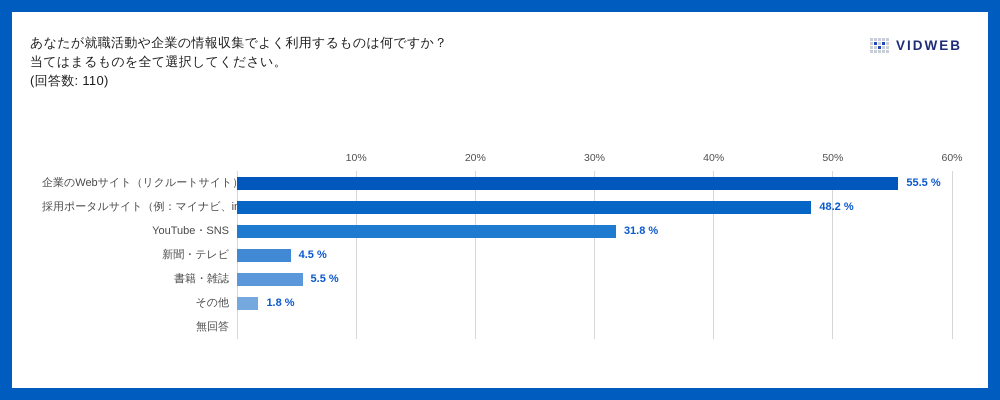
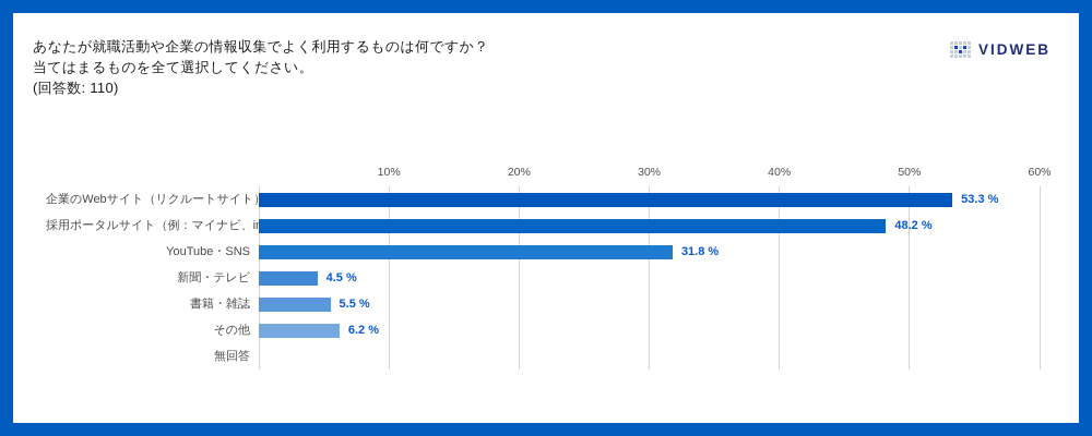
企業のWebサイト（リクルートサイト）: 55.5 -> 53.3
その他: 1.8 -> 6.2
